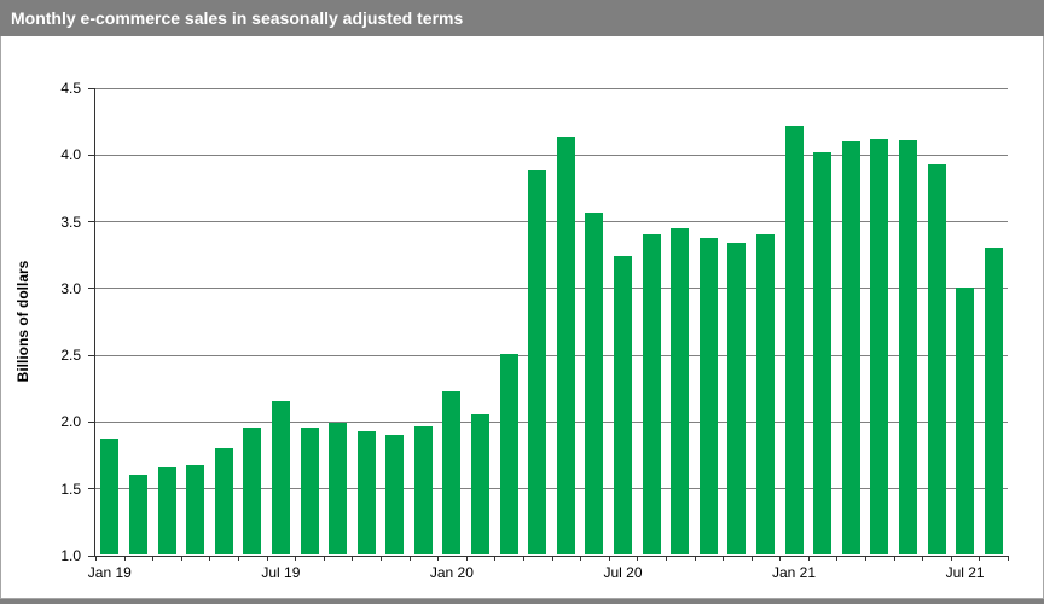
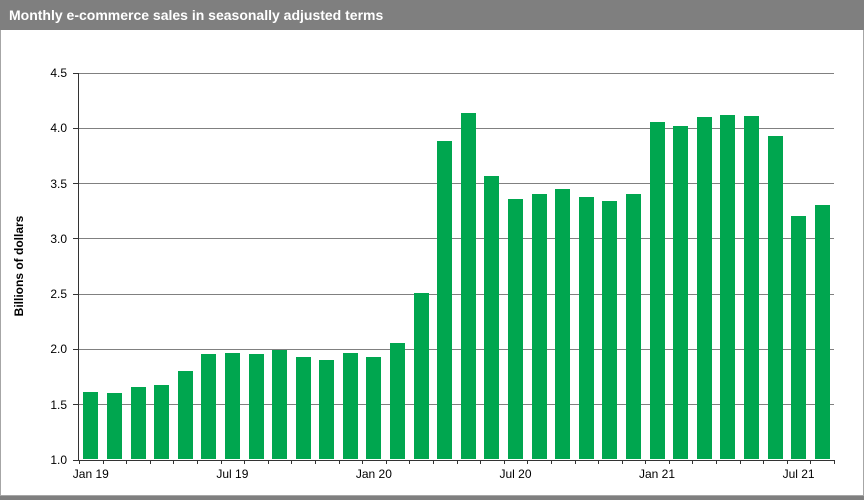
Jan 19: 1.87 -> 1.61
Jul 19: 2.15 -> 1.96
Jan 20: 2.22 -> 1.92
Jul 20: 3.23 -> 3.35
Jan 21: 4.21 -> 4.05
Jul 21: 3.00 -> 3.20
